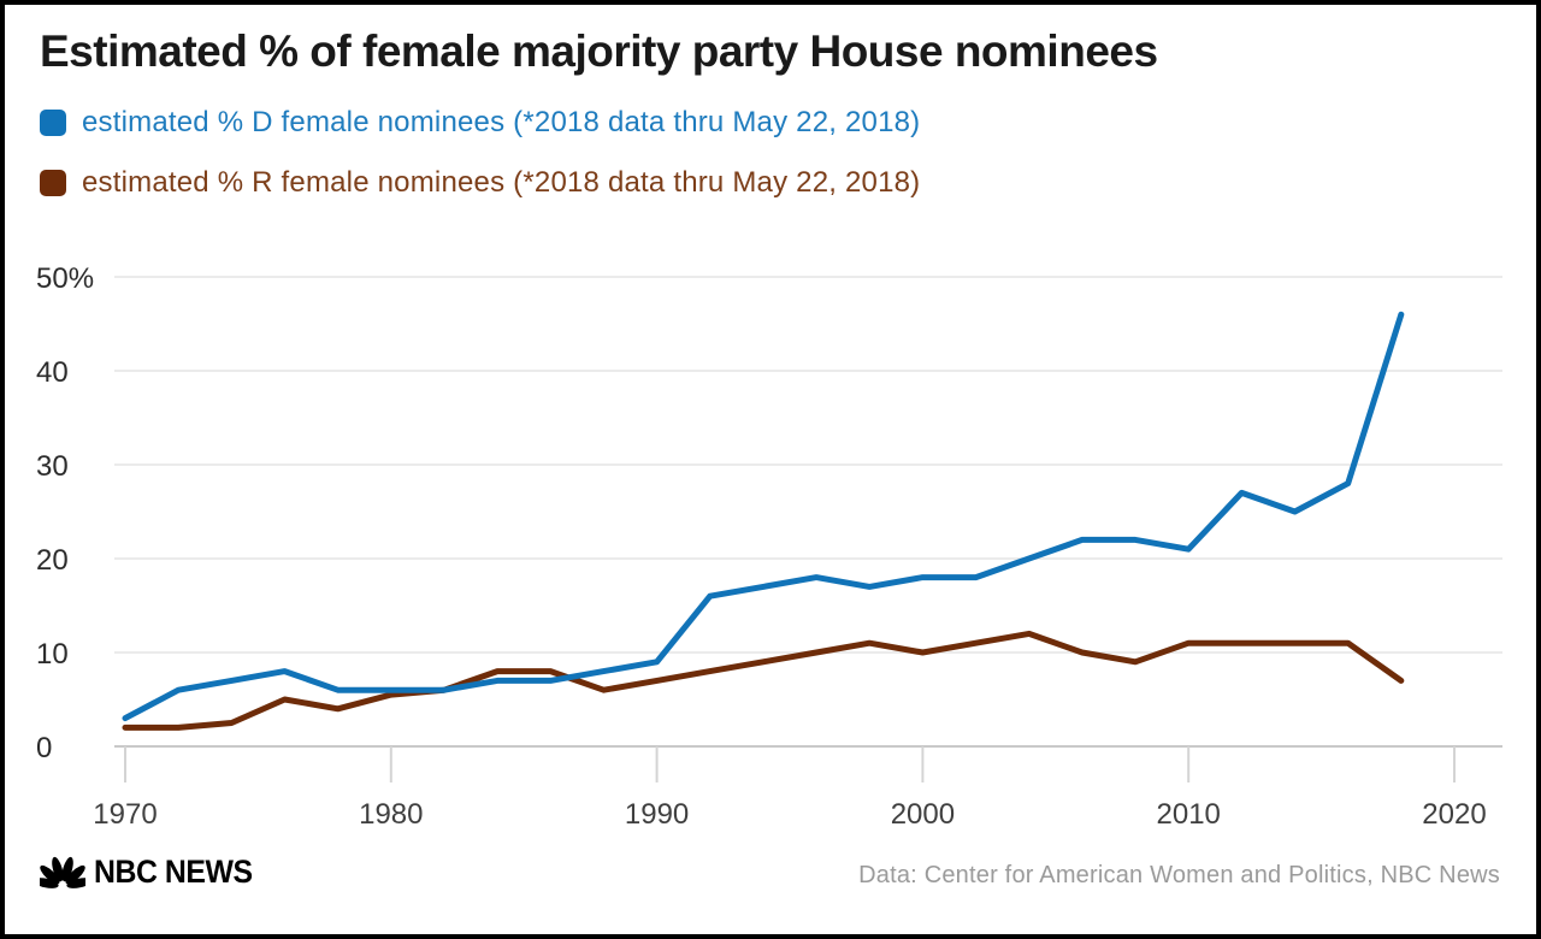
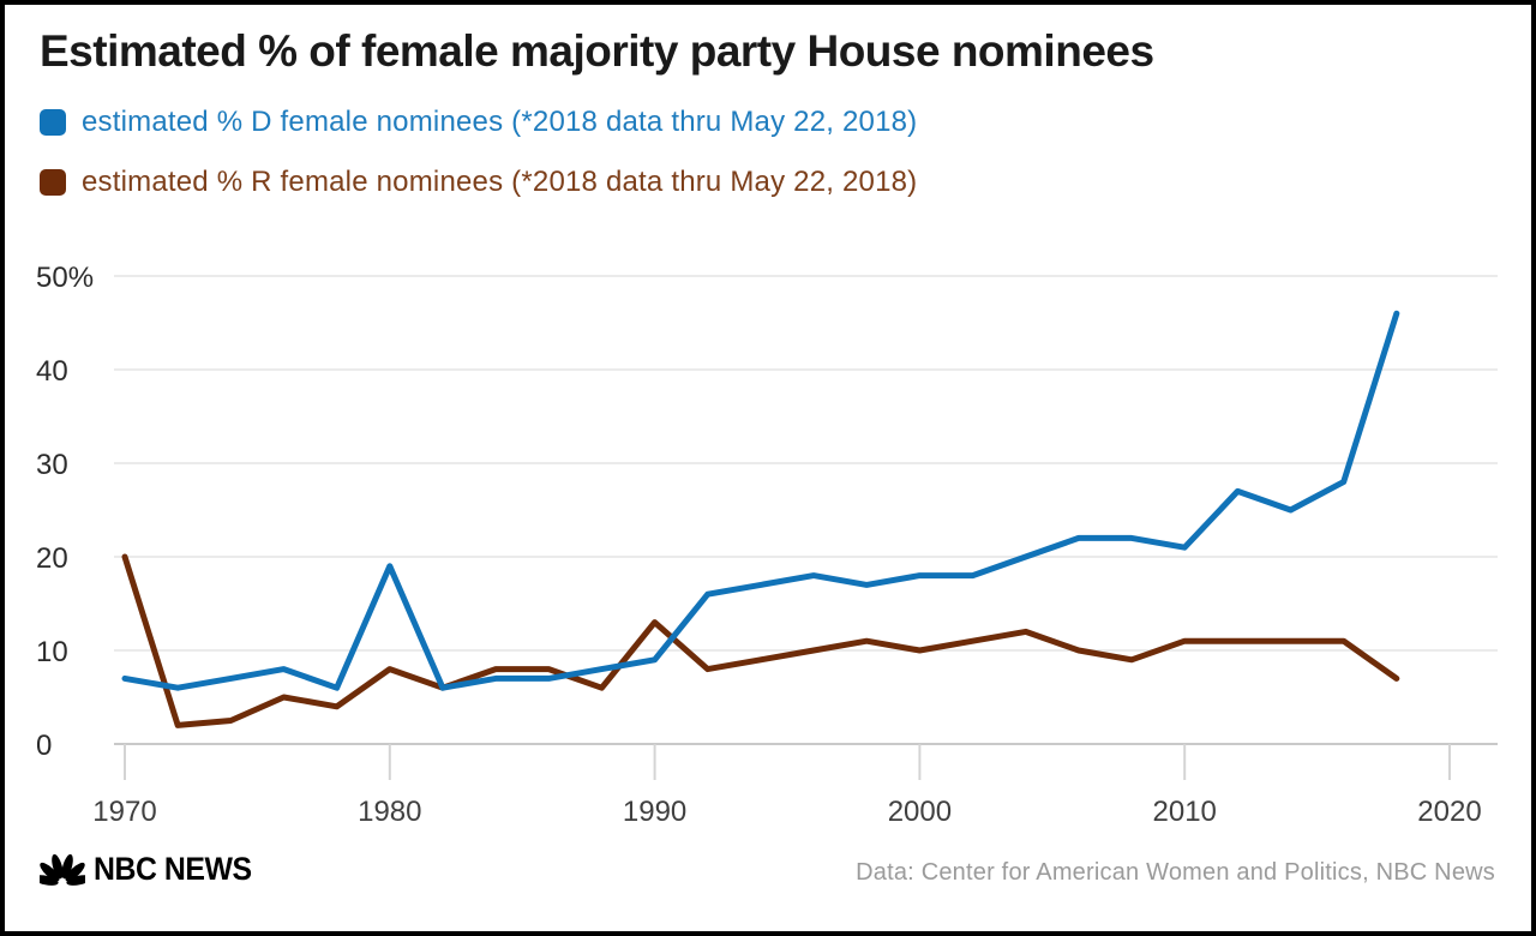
estimated % D female nominees (*2018 data thru May 22, 2018)/1970: 3% -> 7%
estimated % R female nominees (*2018 data thru May 22, 2018)/1970: 2% -> 20%
estimated % D female nominees (*2018 data thru May 22, 2018)/1980: 6% -> 19%
estimated % R female nominees (*2018 data thru May 22, 2018)/1980: 6% -> 8%
estimated % R female nominees (*2018 data thru May 22, 2018)/1990: 7% -> 13%
